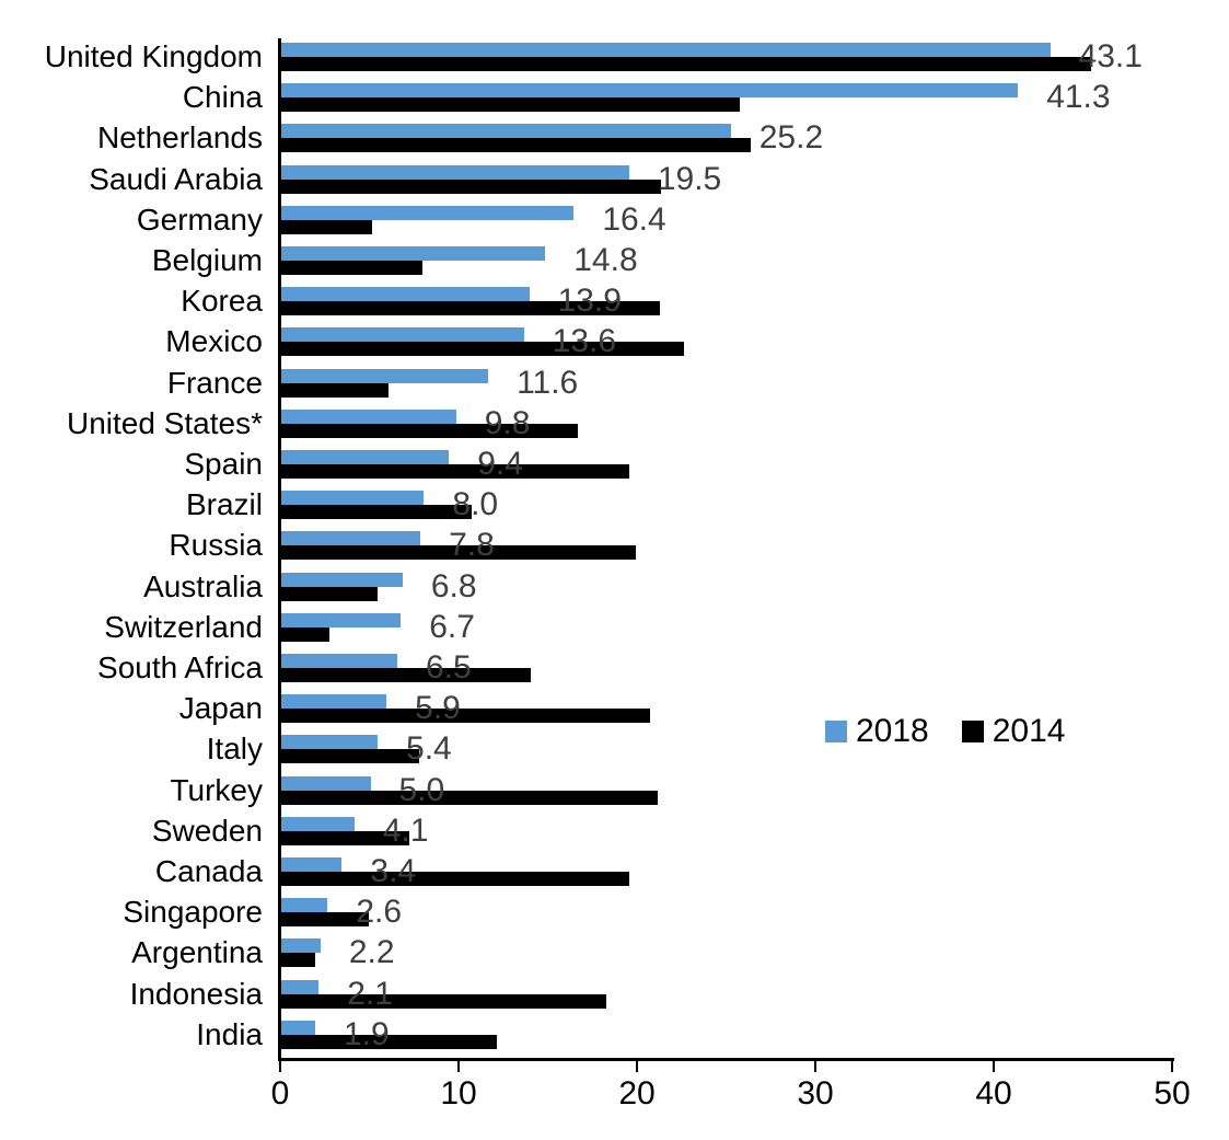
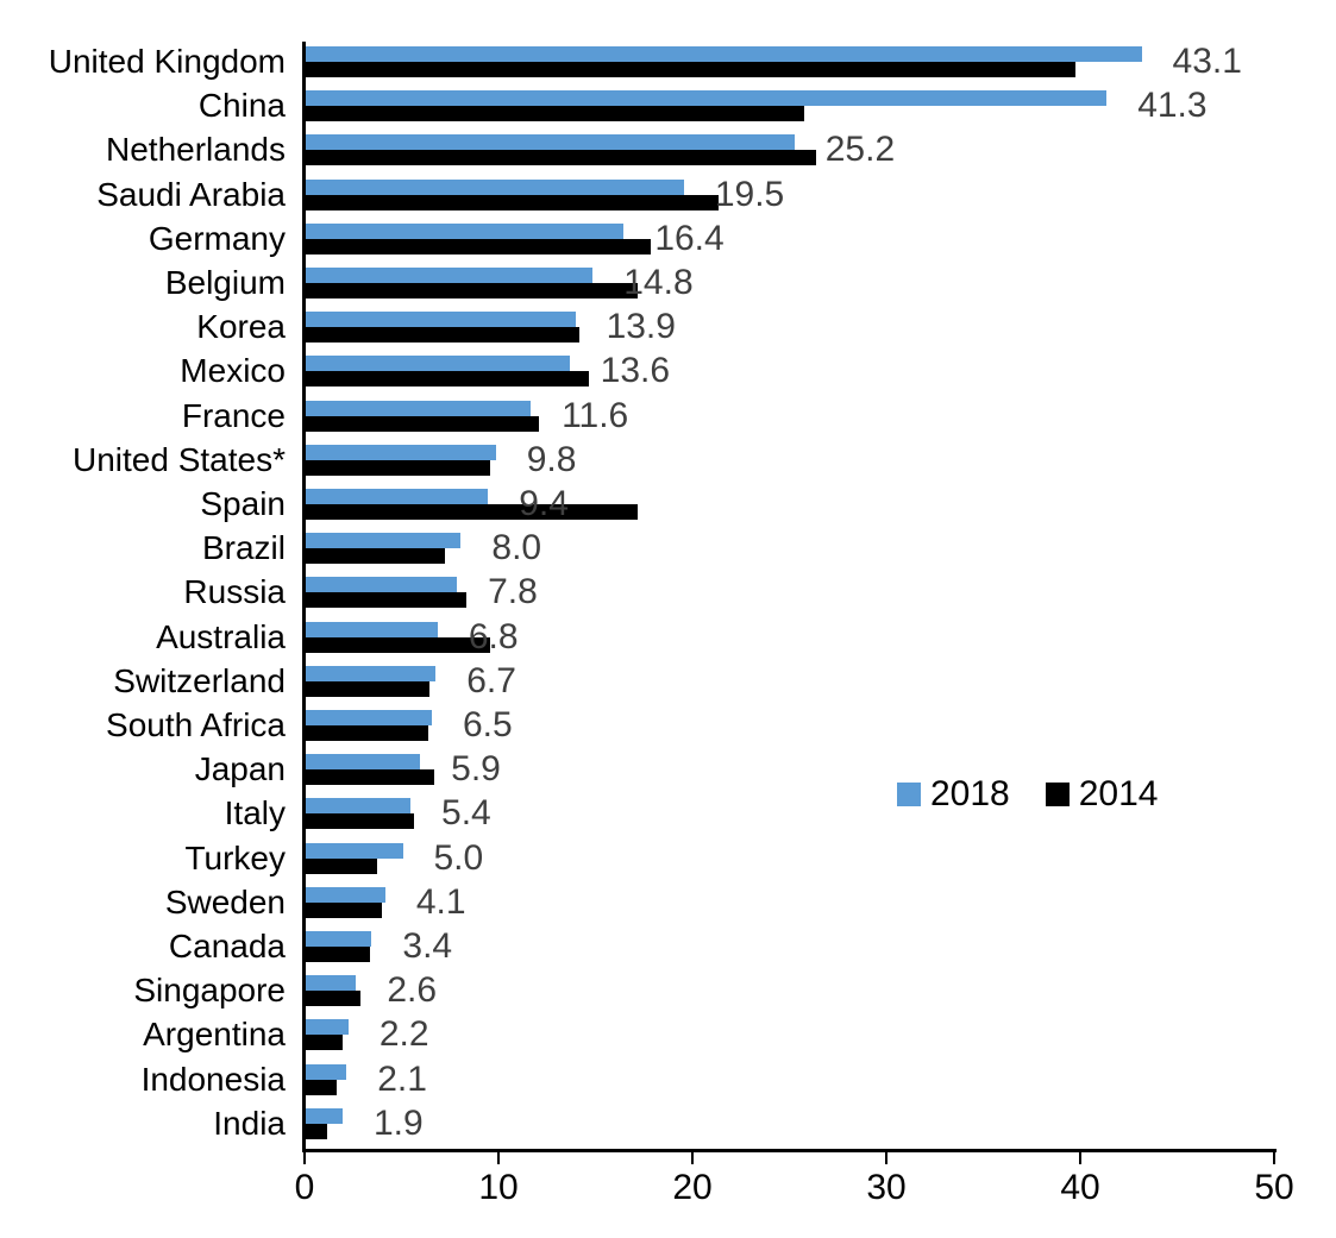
2014/United Kingdom: 45.4 -> 39.7
2014/Germany: 5.1 -> 17.8
2014/Belgium: 7.9 -> 17.1
2014/Korea: 21.2 -> 14.1
2014/Mexico: 22.6 -> 14.6
2014/France: 6.0 -> 12.0
2014/United States*: 16.6 -> 9.5
2014/Spain: 19.5 -> 17.1
2014/Brazil: 10.7 -> 7.2
2014/Russia: 19.9 -> 8.3
2014/Australia: 5.4 -> 9.5
2014/Switzerland: 2.7 -> 6.4
2014/South Africa: 14.0 -> 6.3
2014/Japan: 20.7 -> 6.6
2014/Italy: 7.7 -> 5.6
2014/Turkey: 21.1 -> 3.7
2014/Sweden: 7.2 -> 3.9
2014/Canada: 19.5 -> 3.3
2014/Singapore: 4.9 -> 2.8
2014/Indonesia: 18.2 -> 1.6
2014/India: 12.1 -> 1.1
